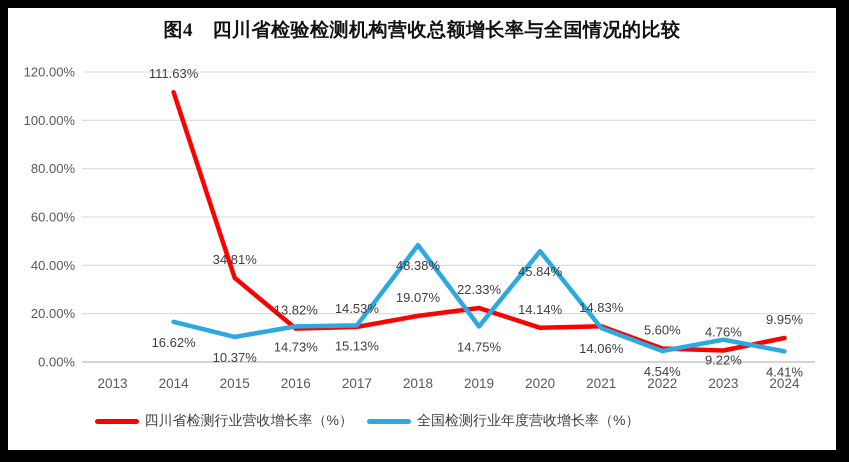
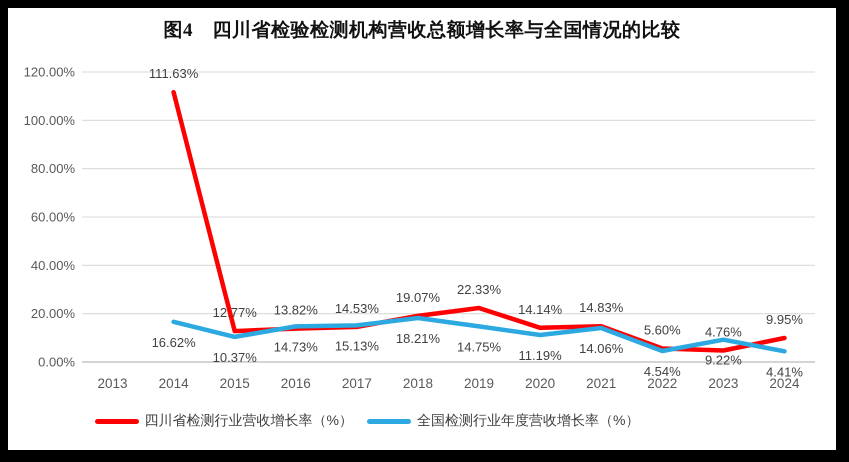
四川省检测行业营收增长率（%）/2015: 34.81% -> 12.77%
全国检测行业年度营收增长率（%）/2018: 48.38% -> 18.21%
全国检测行业年度营收增长率（%）/2020: 45.84% -> 11.19%
